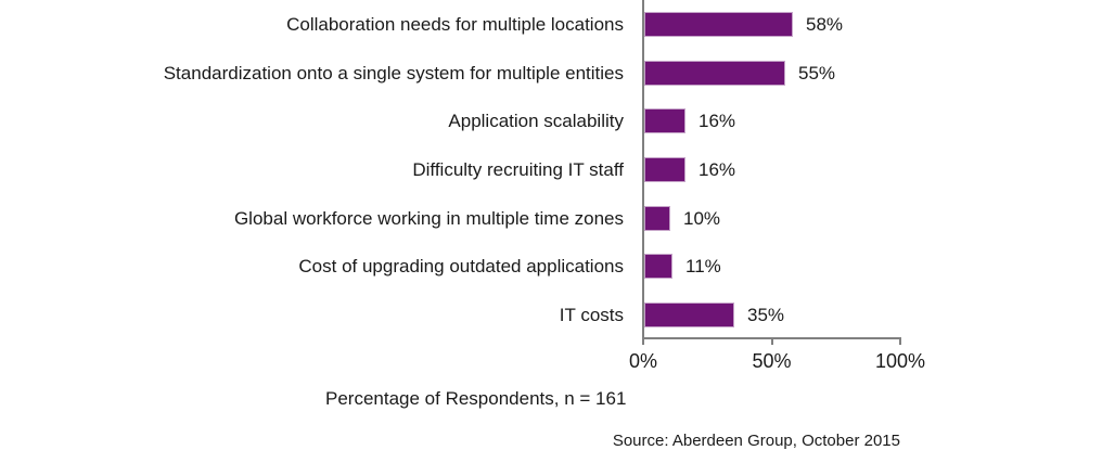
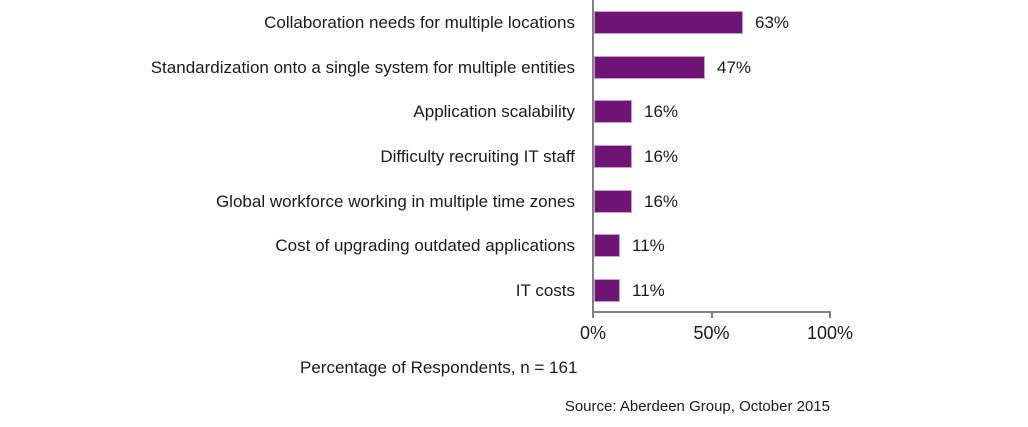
Collaboration needs for multiple locations: 58% -> 63%
Standardization onto a single system for multiple entities: 55% -> 47%
Global workforce working in multiple time zones: 10% -> 16%
IT costs: 35% -> 11%
